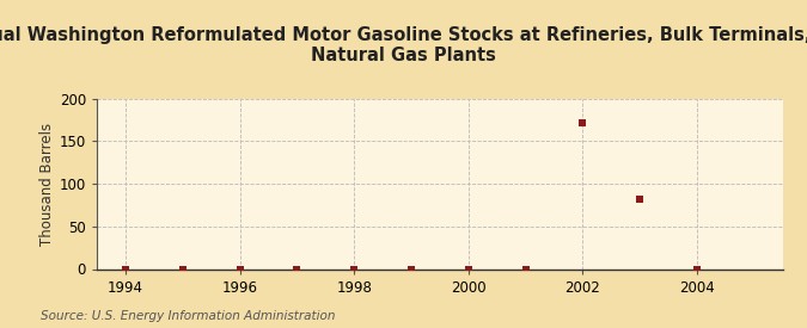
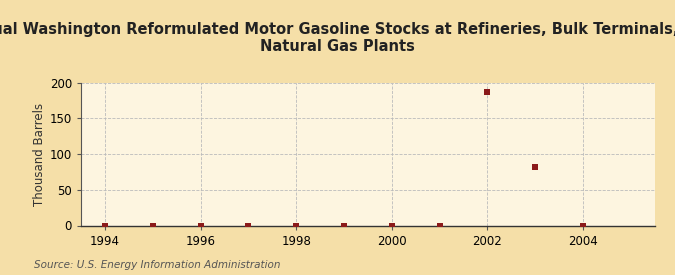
2002: 172 -> 187
